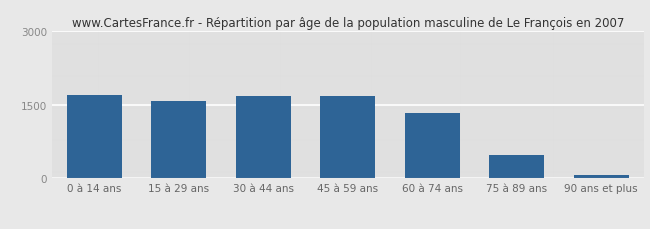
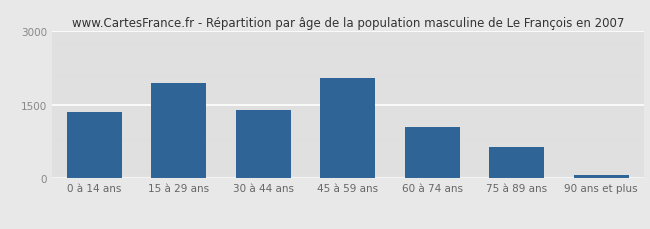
0 à 14 ans: 1700 -> 1350
15 à 29 ans: 1570 -> 1950
30 à 44 ans: 1670 -> 1400
45 à 59 ans: 1680 -> 2050
60 à 74 ans: 1340 -> 1050
75 à 89 ans: 480 -> 650
